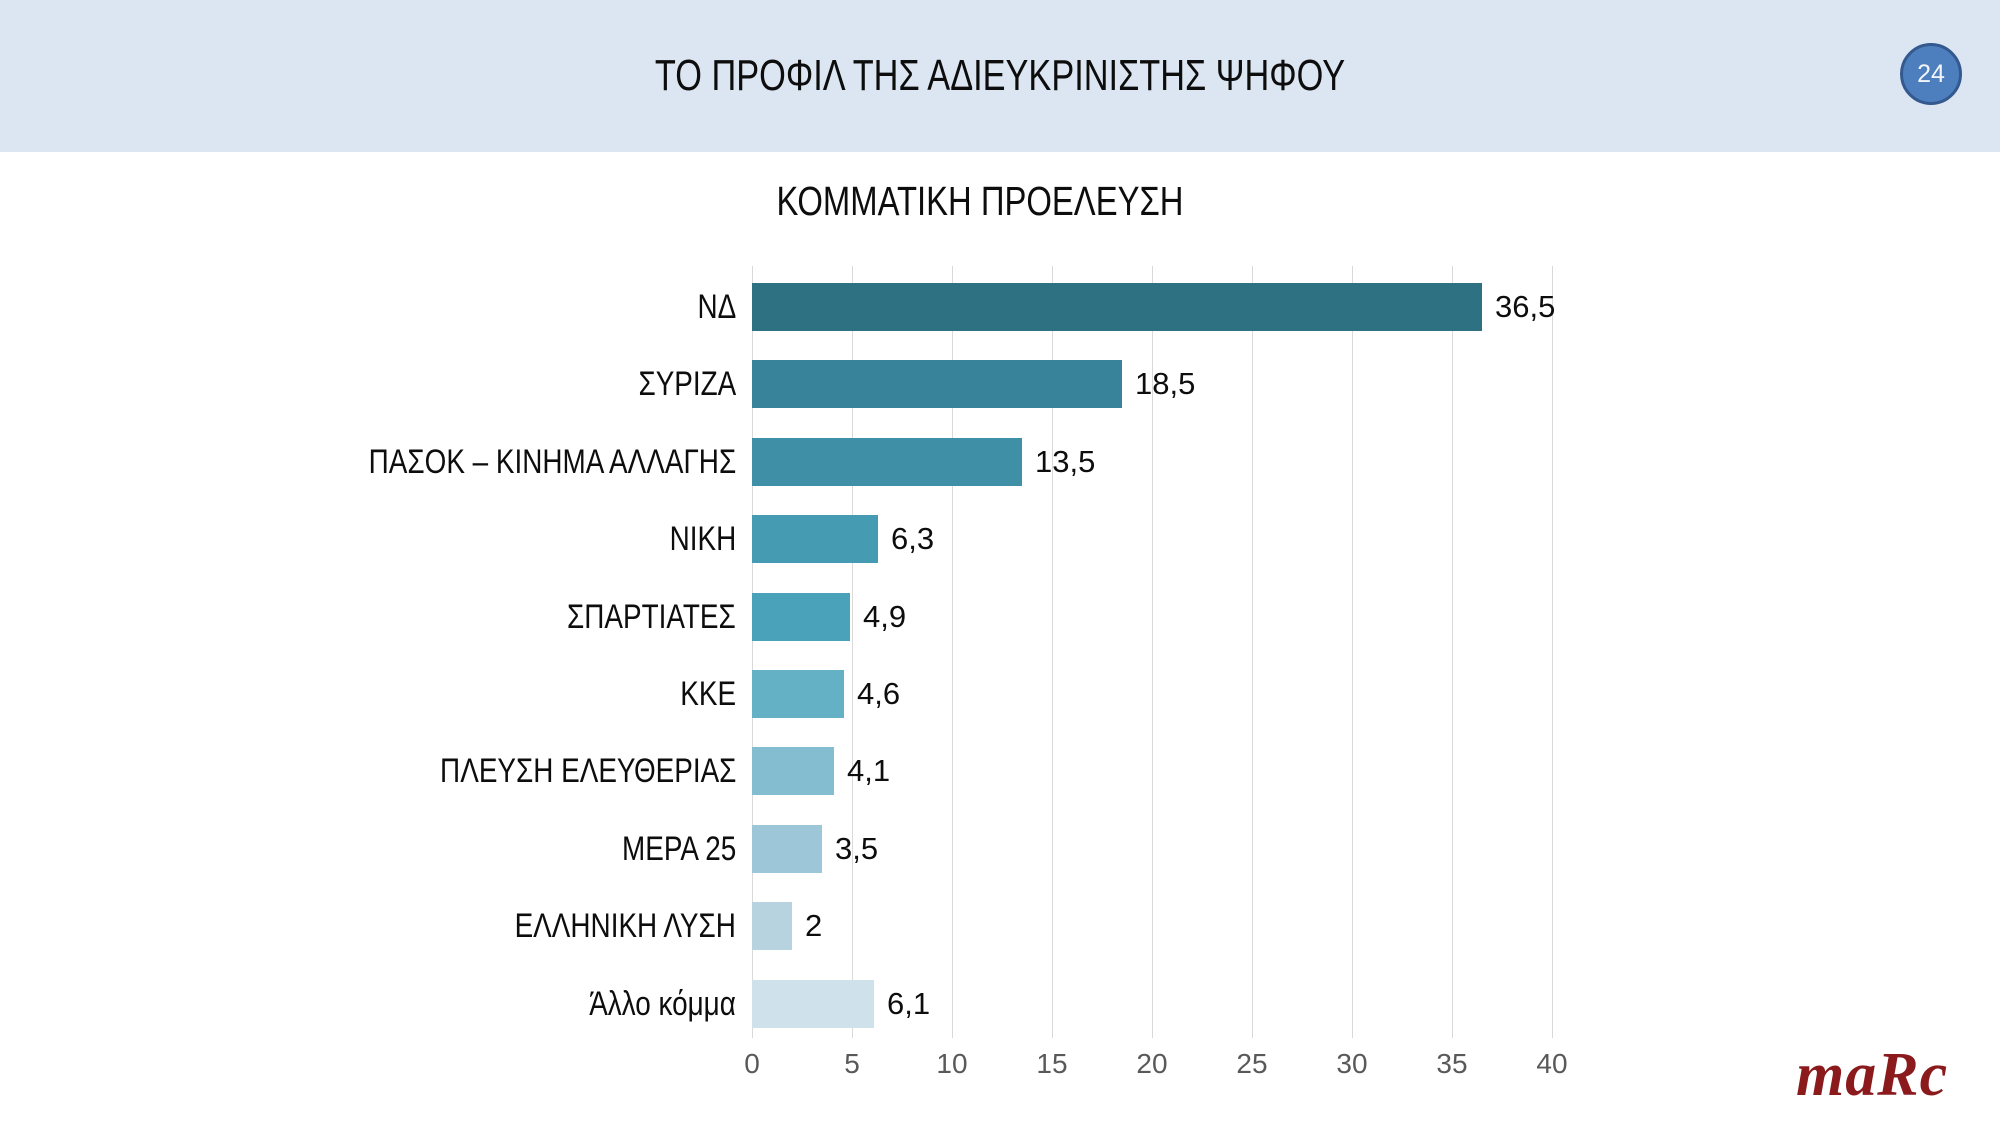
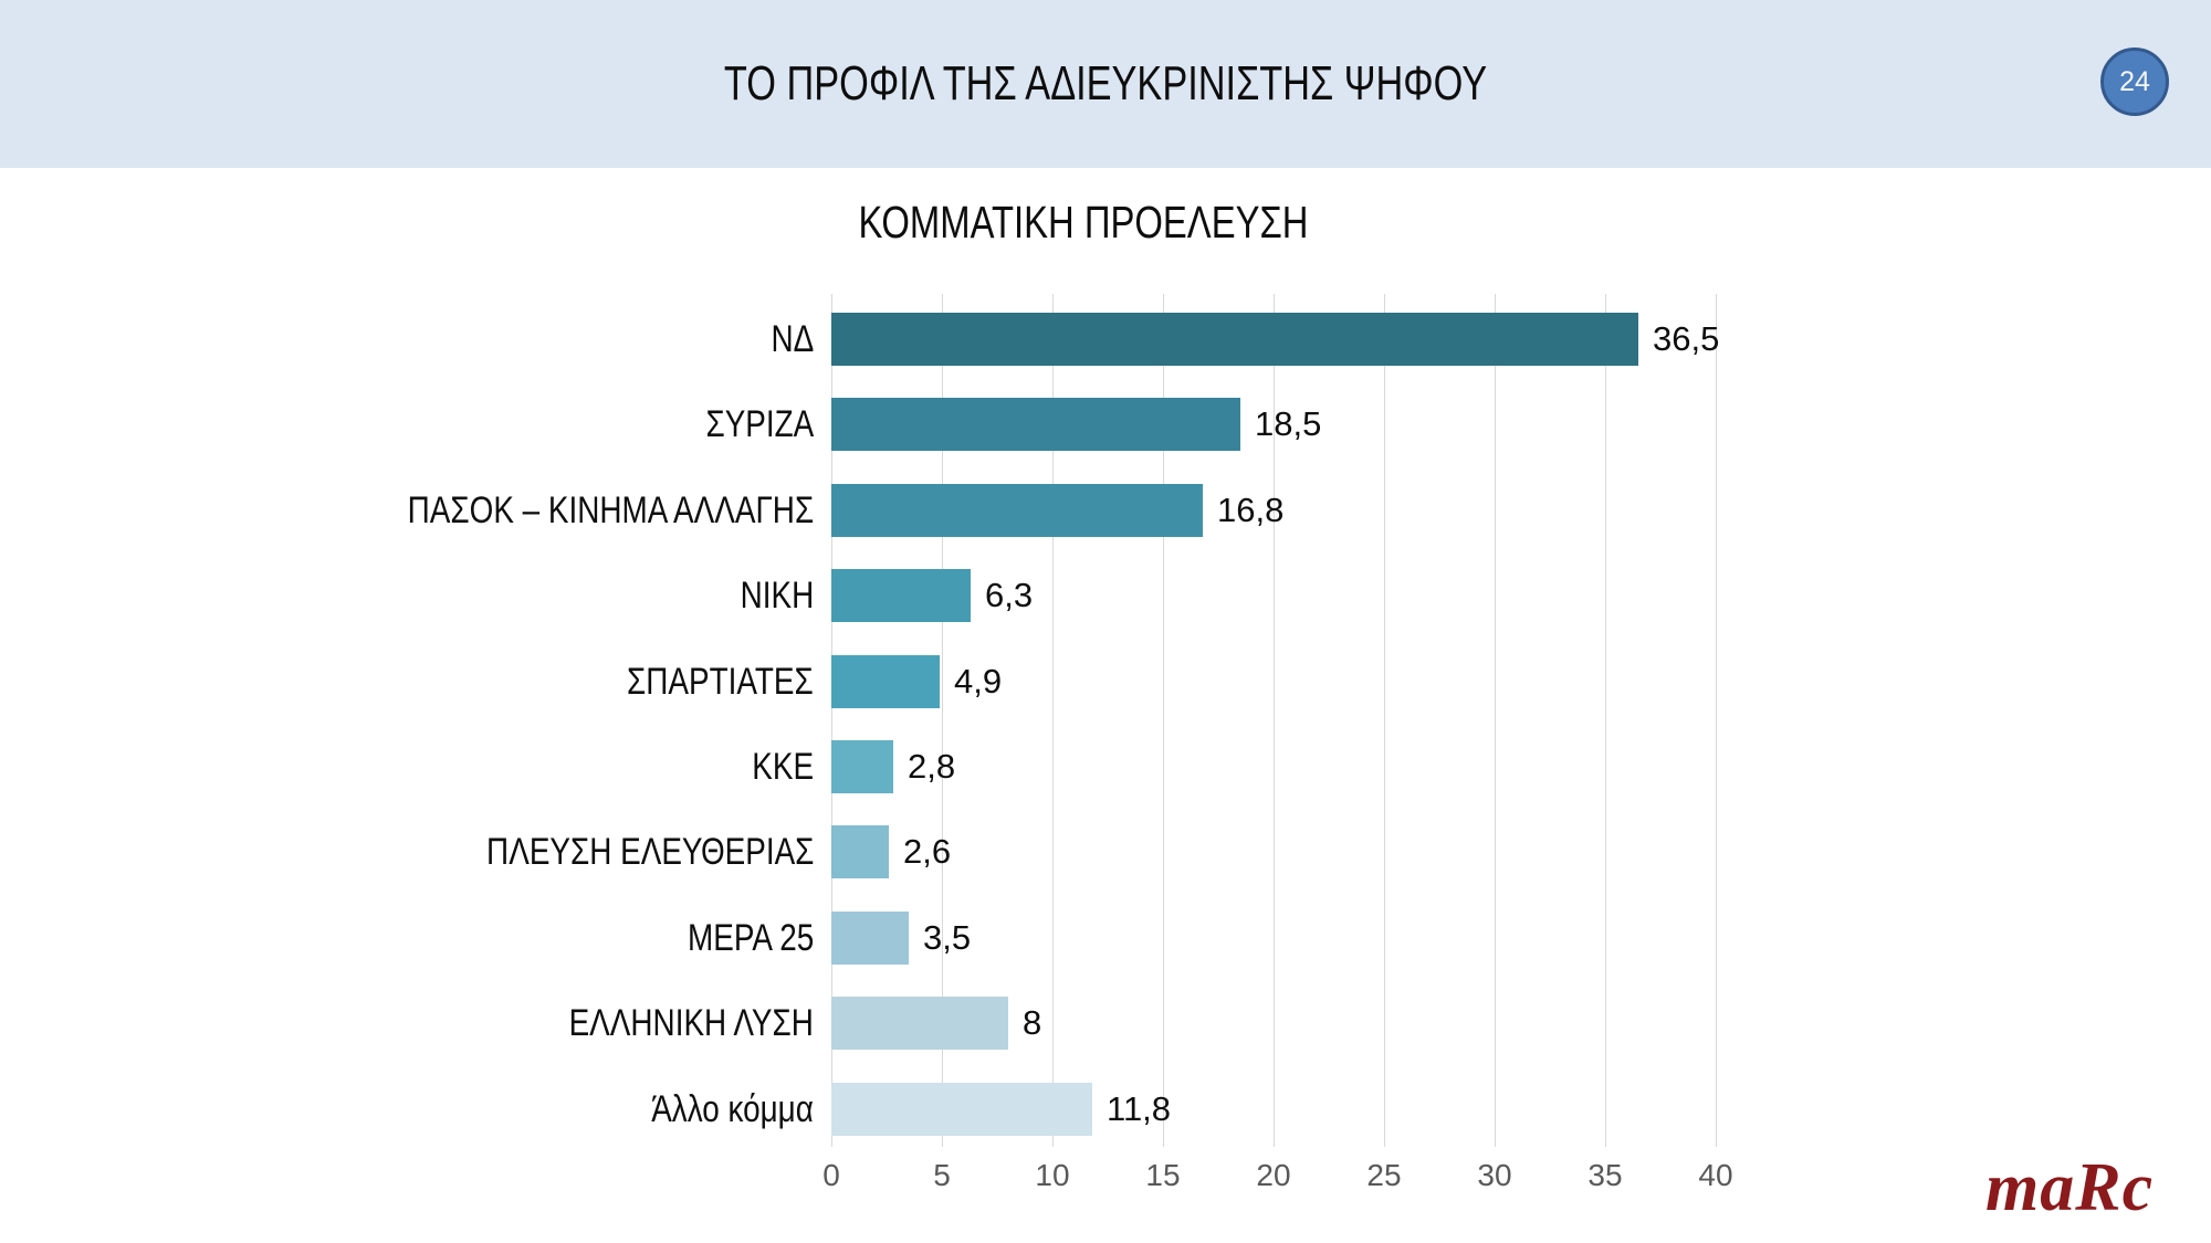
ΠΑΣΟΚ – ΚΙΝΗΜΑ ΑΛΛΑΓΗΣ: 13,5 -> 16,8
ΚΚΕ: 4,6 -> 2,8
ΠΛΕΥΣΗ ΕΛΕΥΘΕΡΙΑΣ: 4,1 -> 2,6
ΕΛΛΗΝΙΚΗ ΛΥΣΗ: 2 -> 8
Άλλο κόμμα: 6,1 -> 11,8
